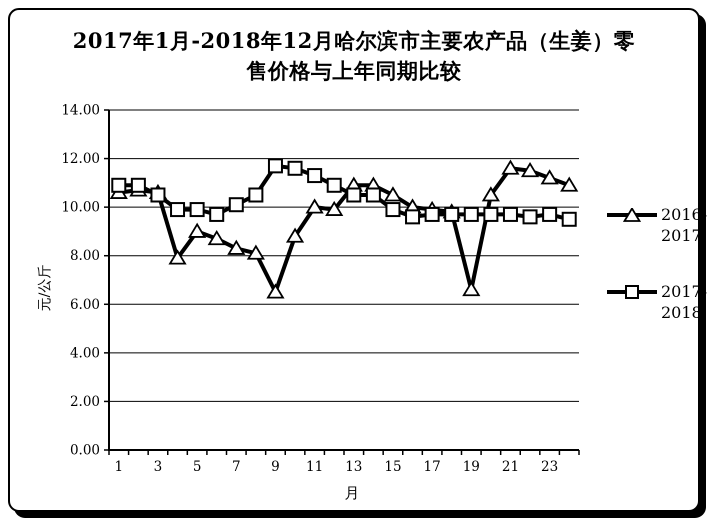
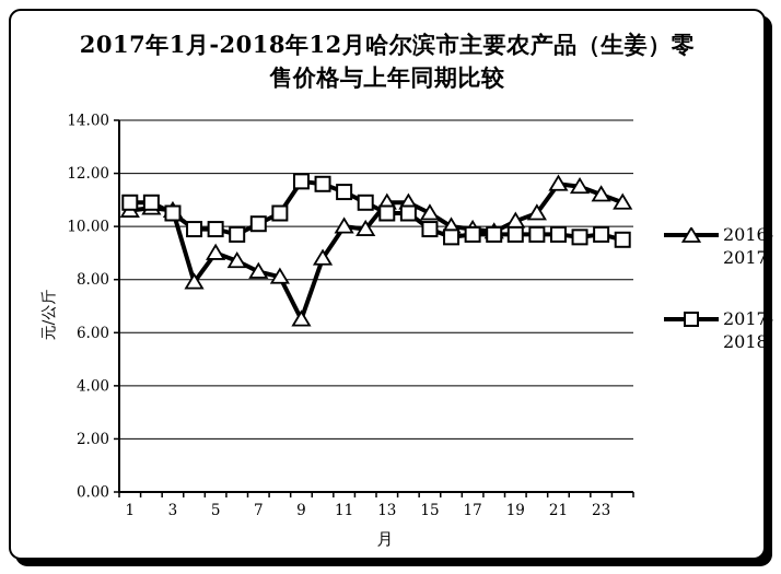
2016-2017/19: 6.6 -> 10.2
